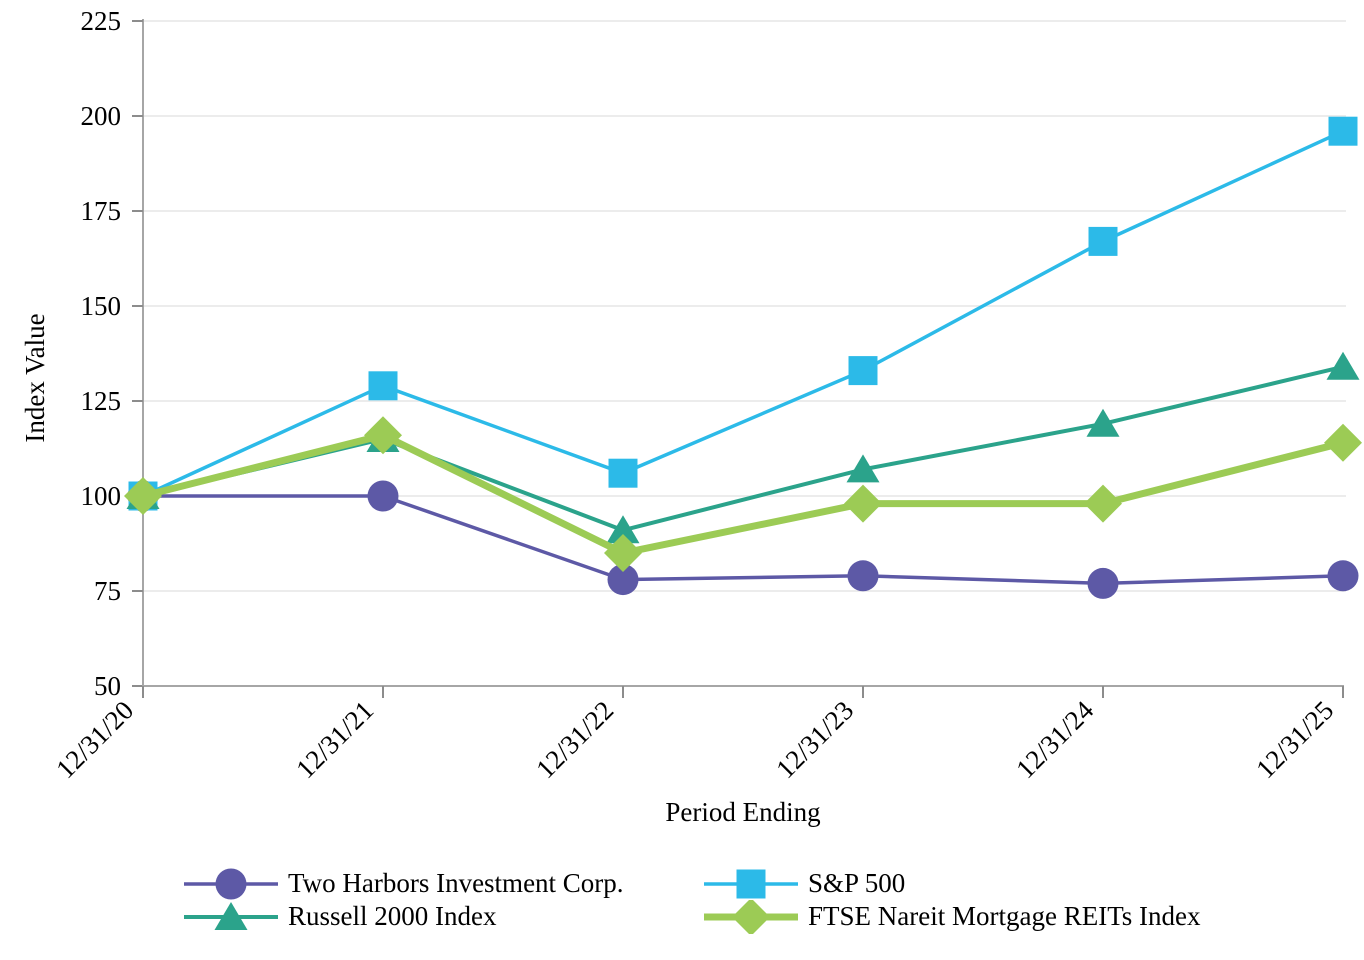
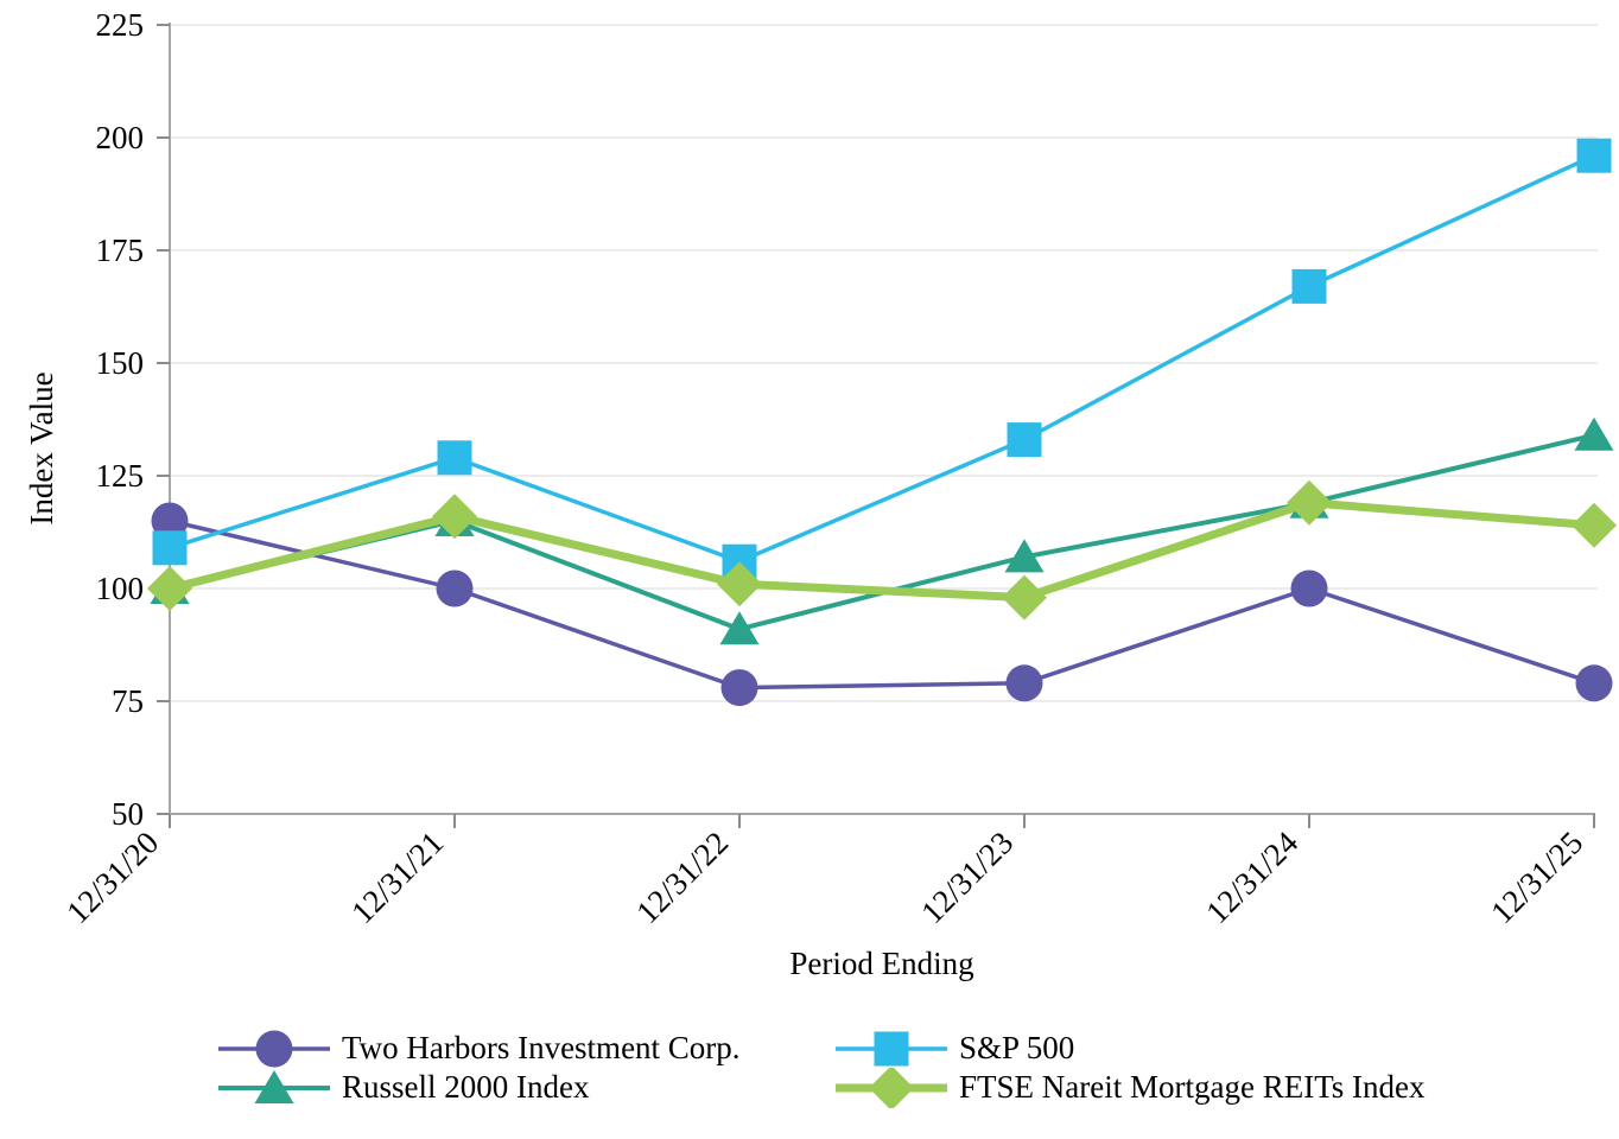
Two Harbors Investment Corp./12/31/20: 100 -> 115
S&P 500/12/31/20: 100 -> 109
FTSE Nareit Mortgage REITs Index/12/31/22: 85 -> 101
Two Harbors Investment Corp./12/31/24: 77 -> 100
FTSE Nareit Mortgage REITs Index/12/31/24: 98 -> 119
